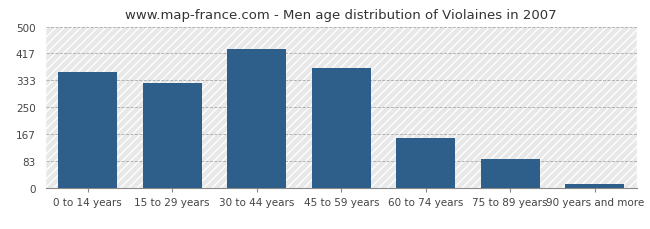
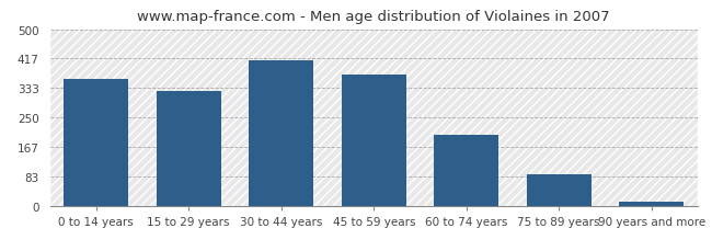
30 to 44 years: 430 -> 413
60 to 74 years: 155 -> 200
